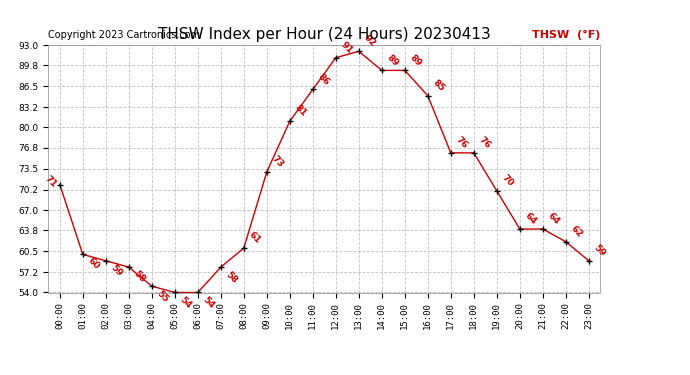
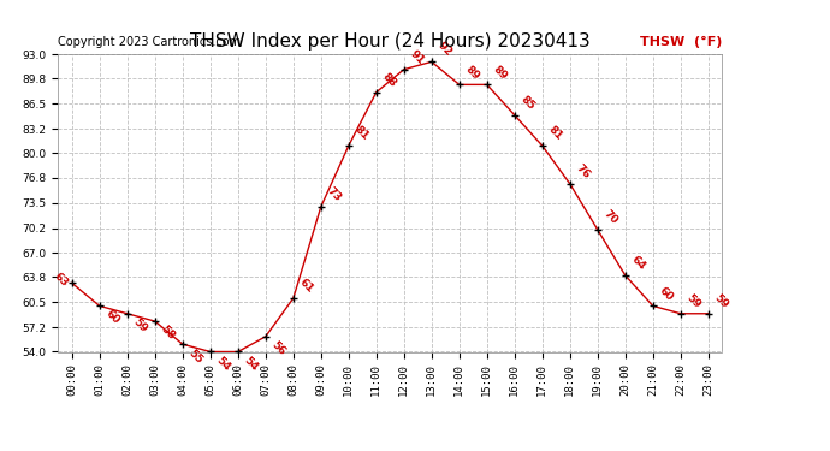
00:00: 71 -> 63
07:00: 58 -> 56
11:00: 86 -> 88
17:00: 76 -> 81
21:00: 64 -> 60
22:00: 62 -> 59
